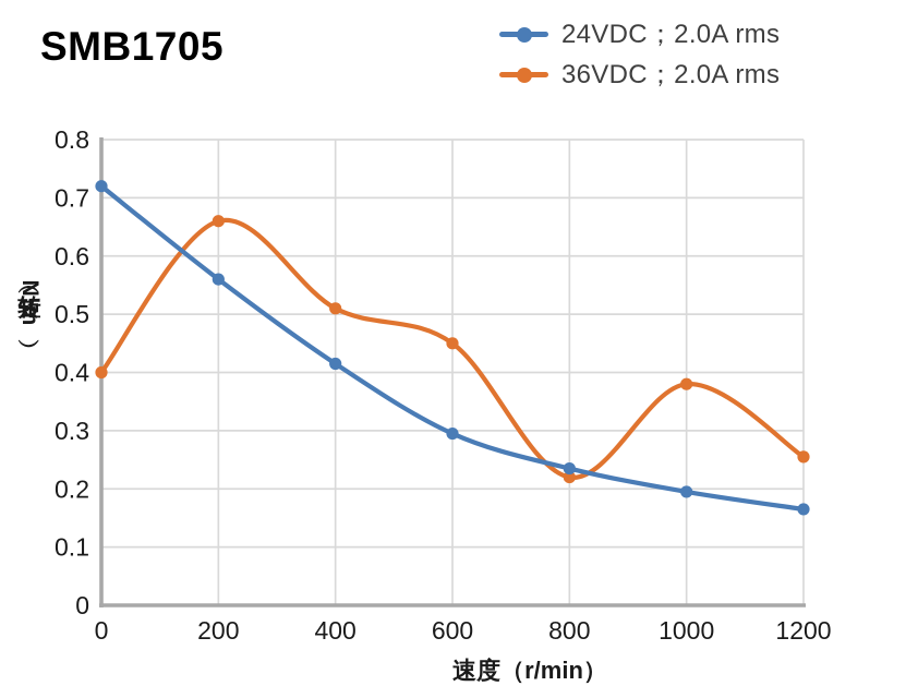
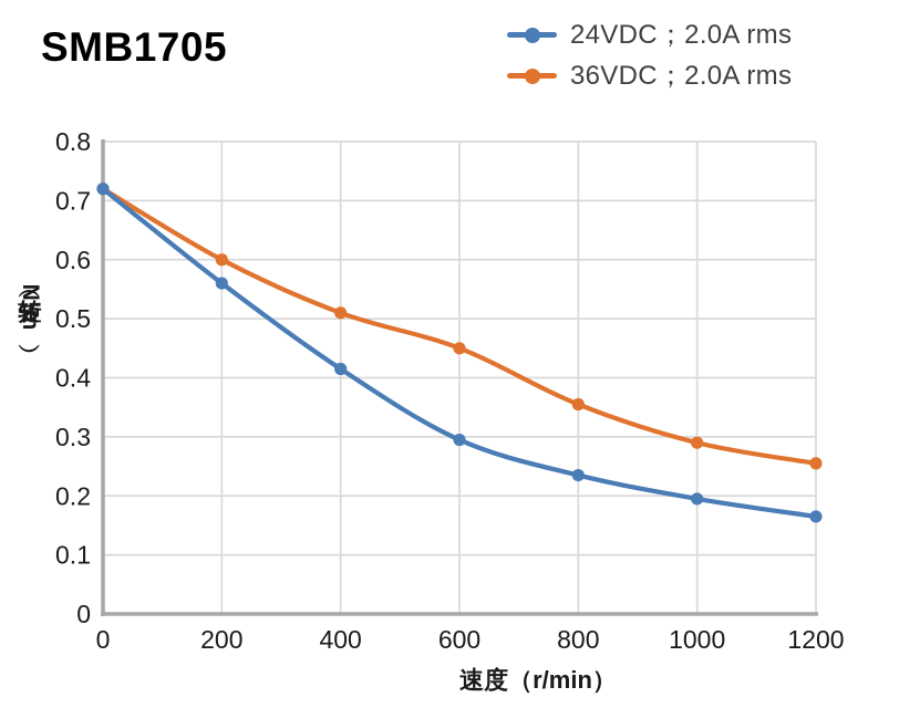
36VDC；2.0A rms/0: 0.40 -> 0.72
36VDC；2.0A rms/200: 0.66 -> 0.60
36VDC；2.0A rms/800: 0.22 -> 0.35
36VDC；2.0A rms/1000: 0.38 -> 0.29
